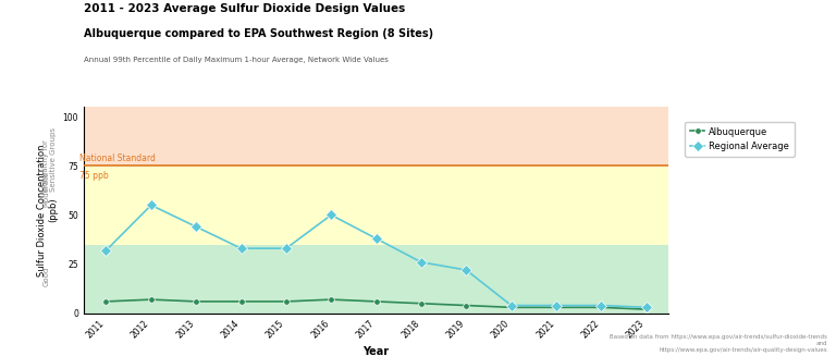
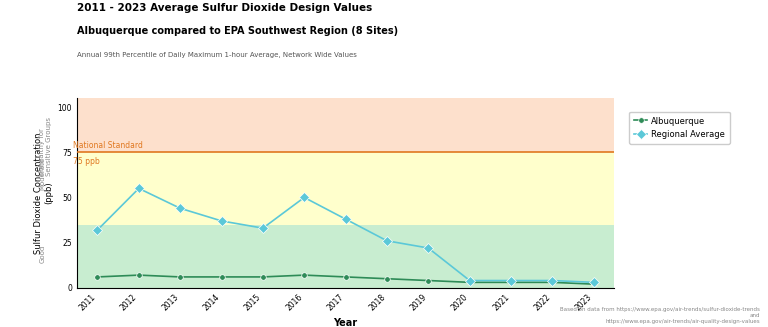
Regional Average/2014: 33 -> 37
